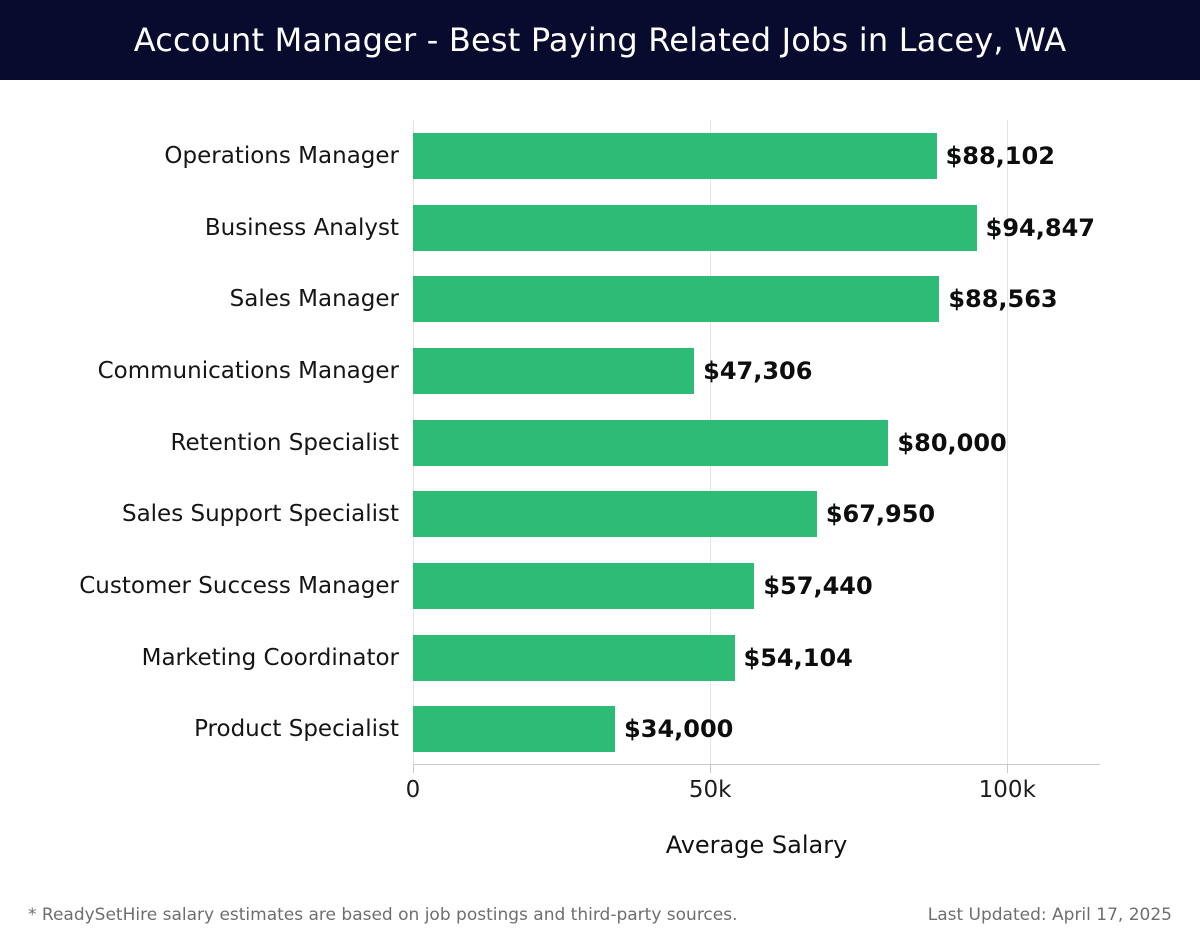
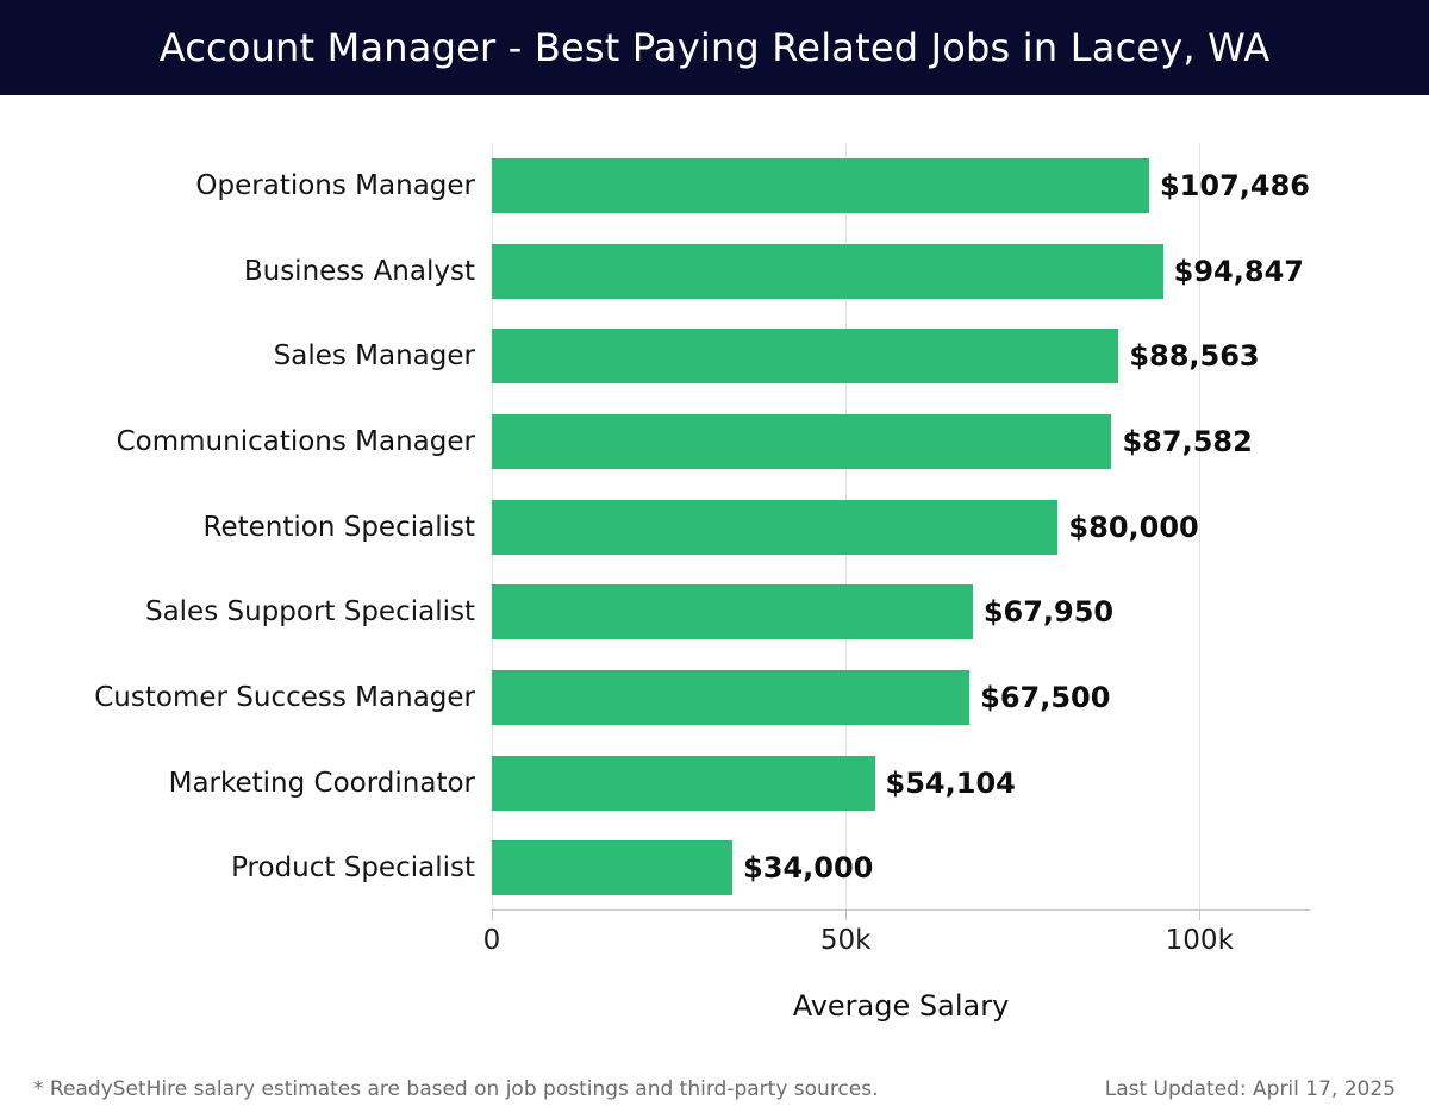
Operations Manager: $88,102 -> $107,486
Communications Manager: $47,306 -> $87,582
Customer Success Manager: $57,440 -> $67,500
